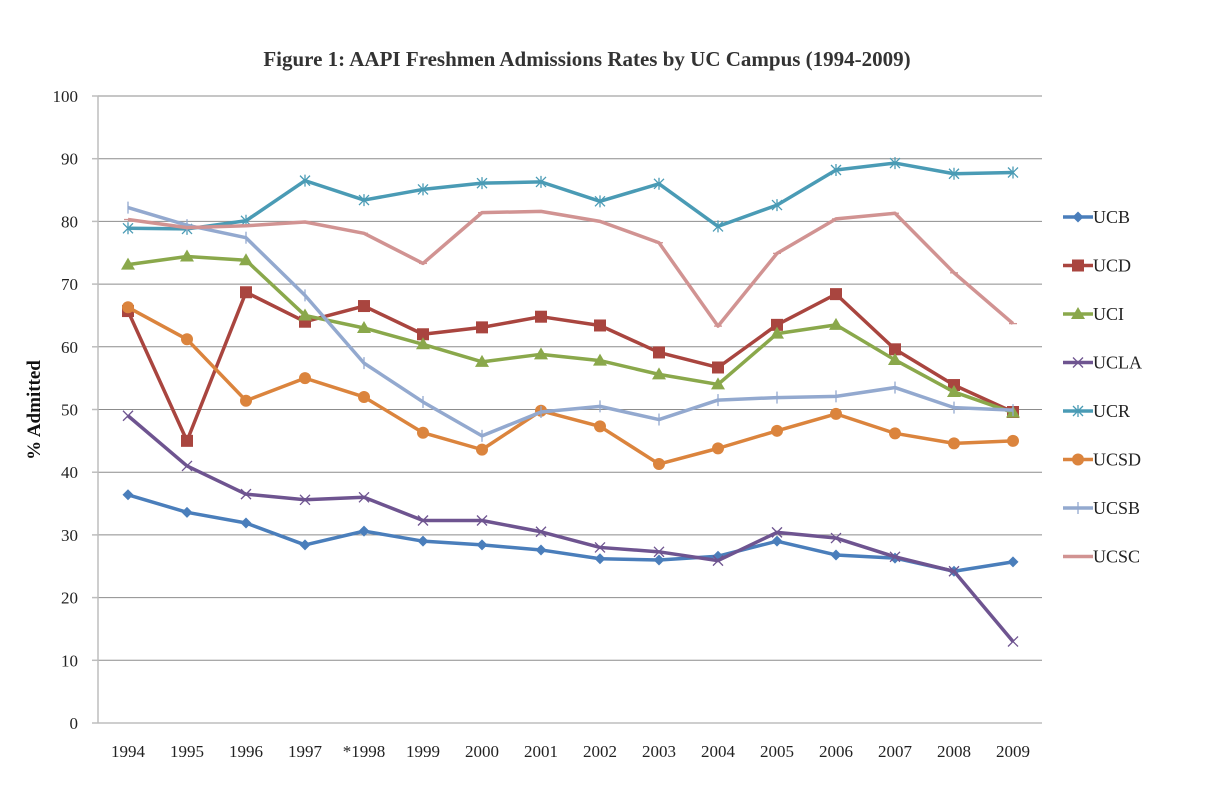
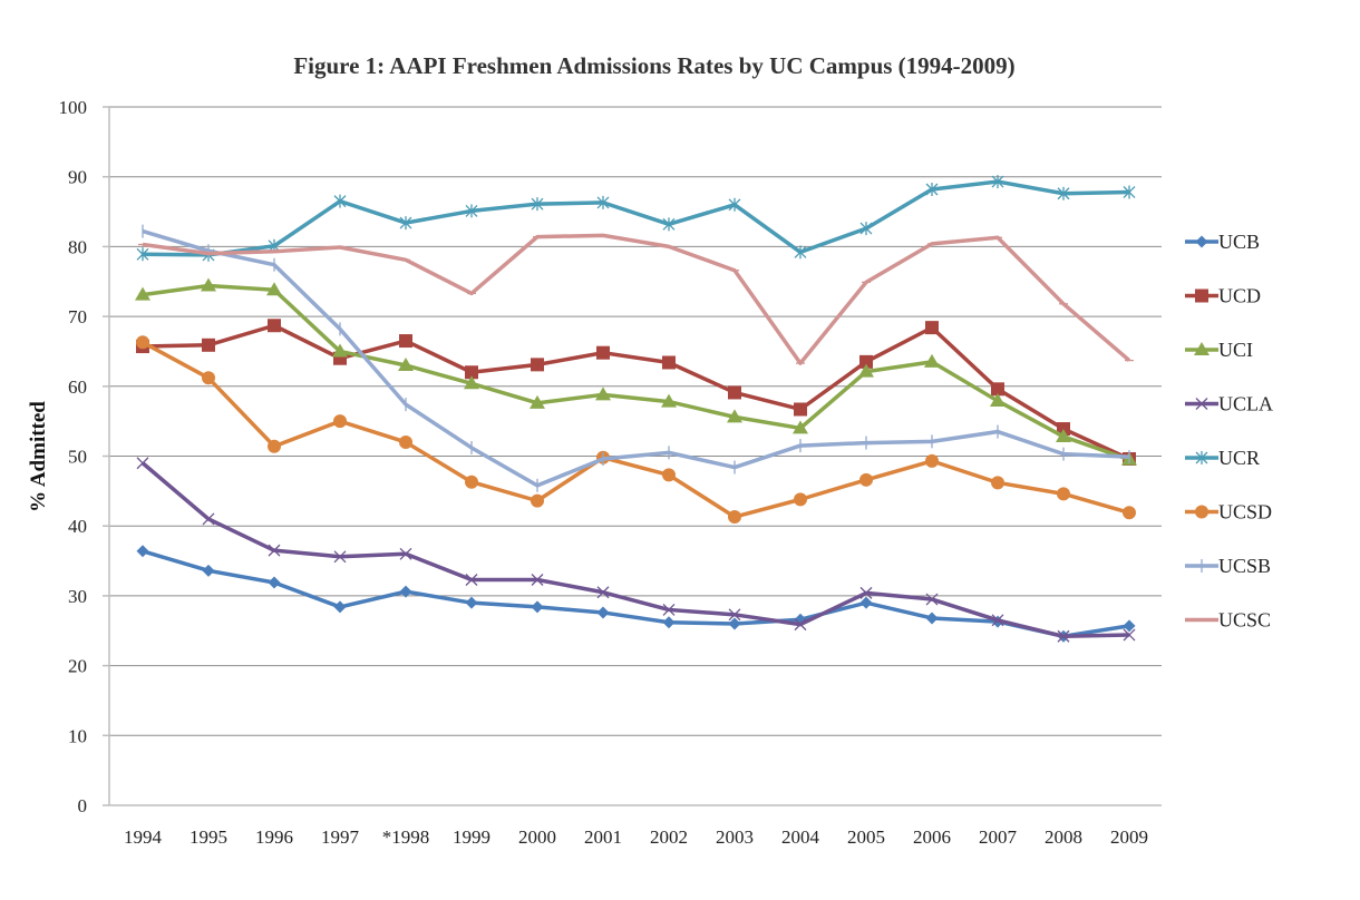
UCD/1995: 45 -> 66
UCLA/2009: 13 -> 24
UCSD/2009: 45 -> 42
